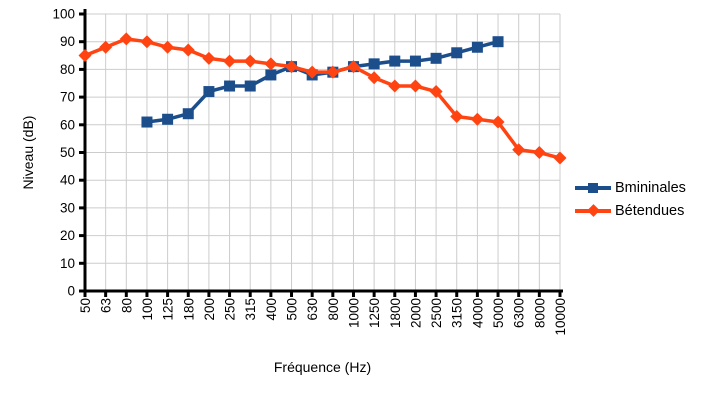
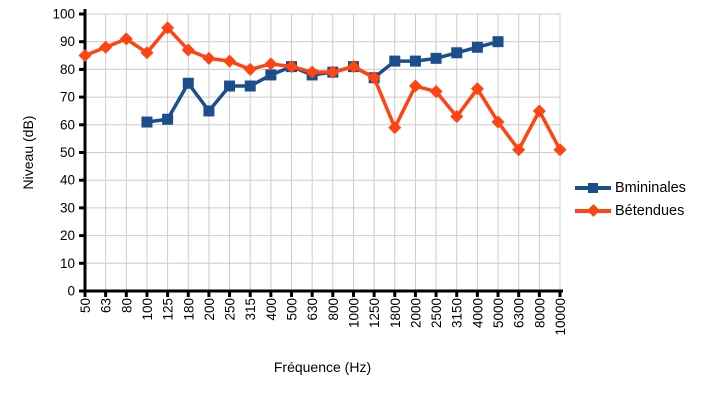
Bétendues/100: 90 -> 86
Bétendues/125: 88 -> 95
Bmininales/180: 64 -> 75
Bmininales/200: 72 -> 65
Bétendues/315: 83 -> 80
Bmininales/1250: 82 -> 77
Bétendues/1800: 74 -> 59
Bétendues/4000: 62 -> 73
Bétendues/8000: 50 -> 65
Bétendues/10000: 48 -> 51
